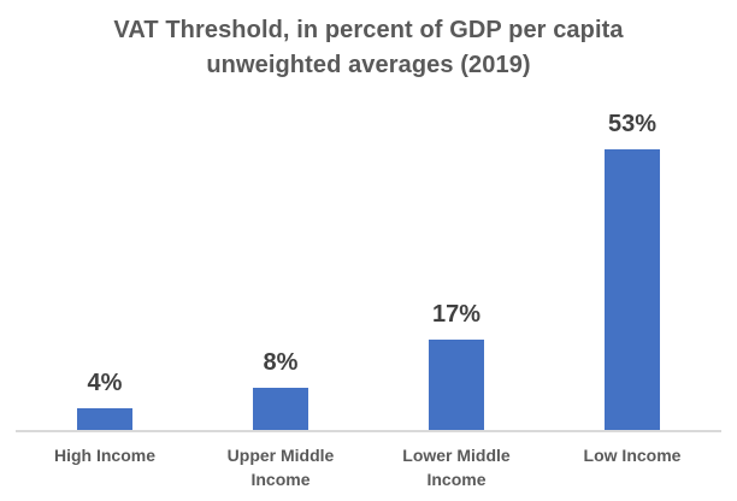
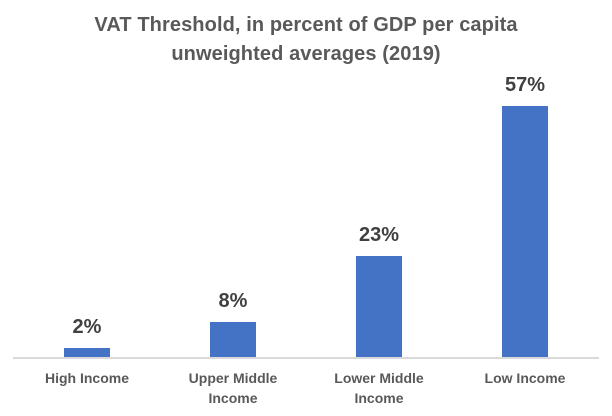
High Income: 4% -> 2%
Lower Middle Income: 17% -> 23%
Low Income: 53% -> 57%
